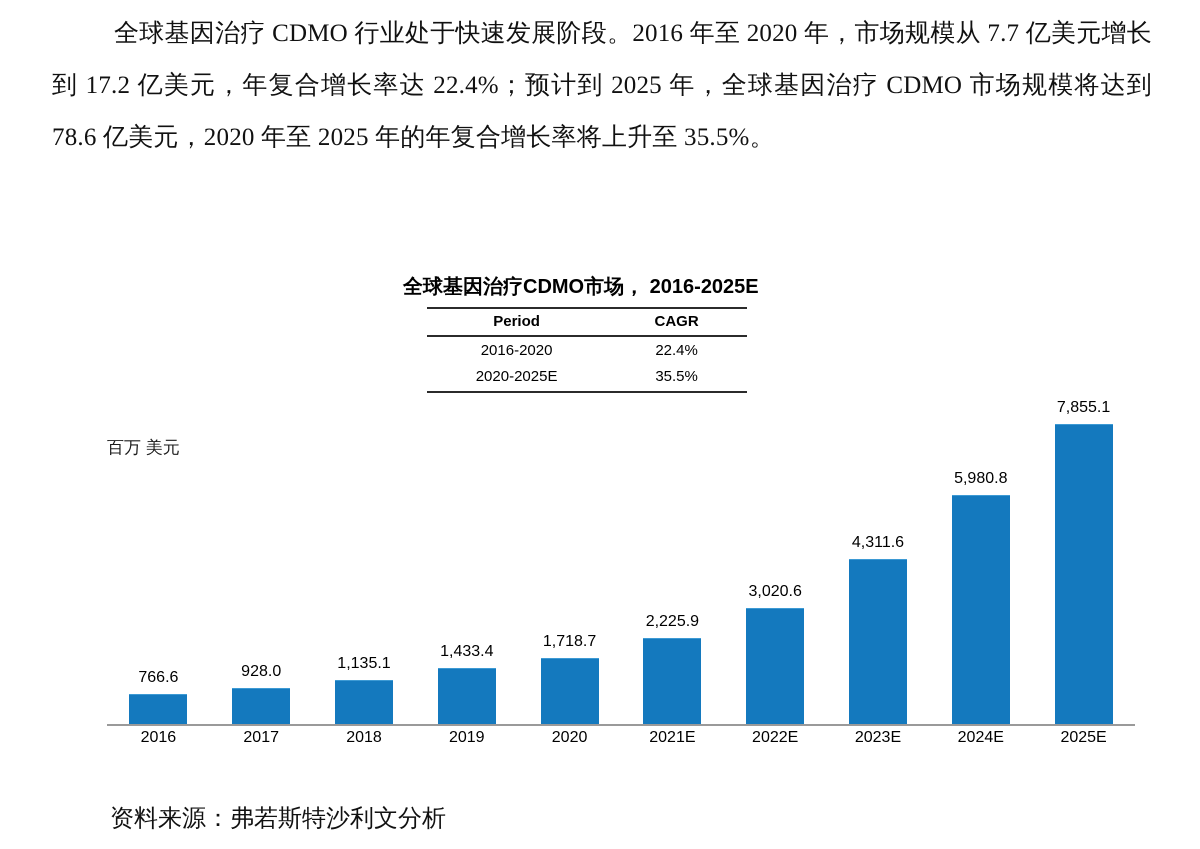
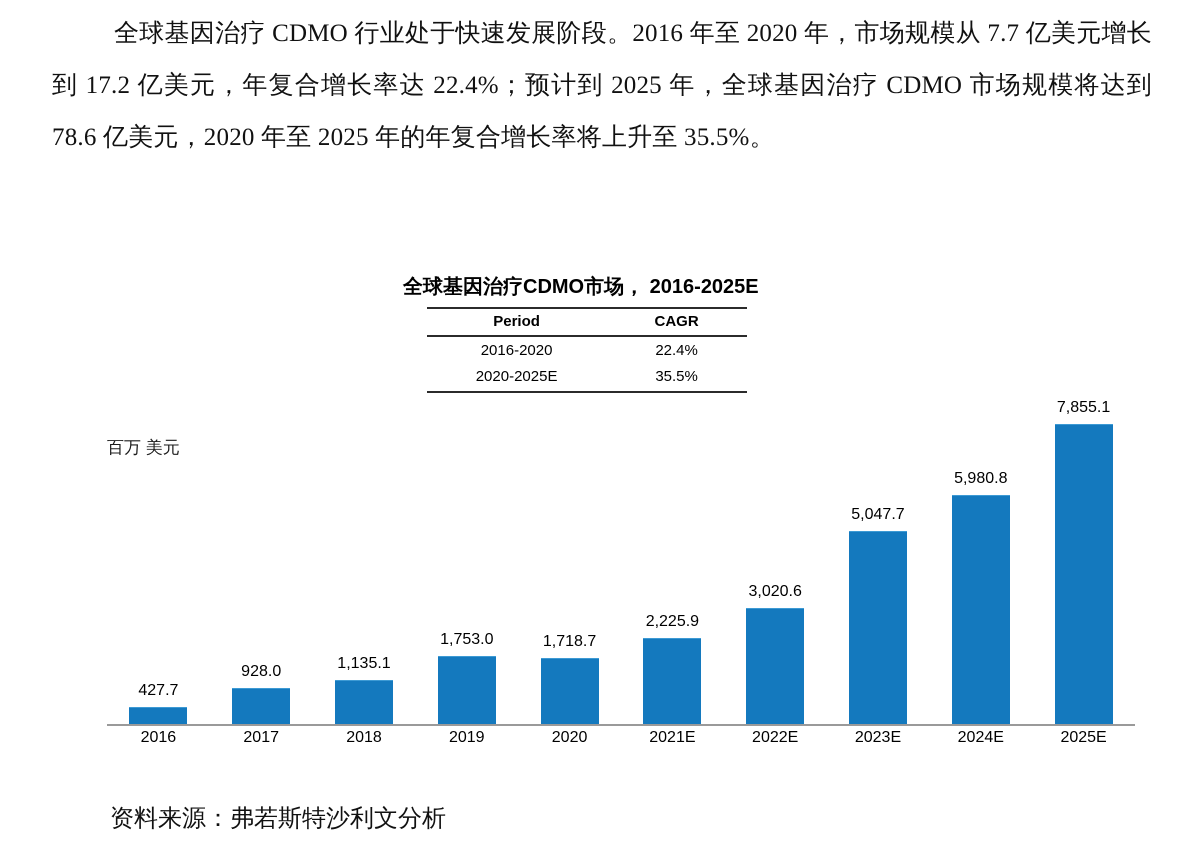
2016: 766.6 -> 427.7
2019: 1,433.4 -> 1,753.0
2023E: 4,311.6 -> 5,047.7
